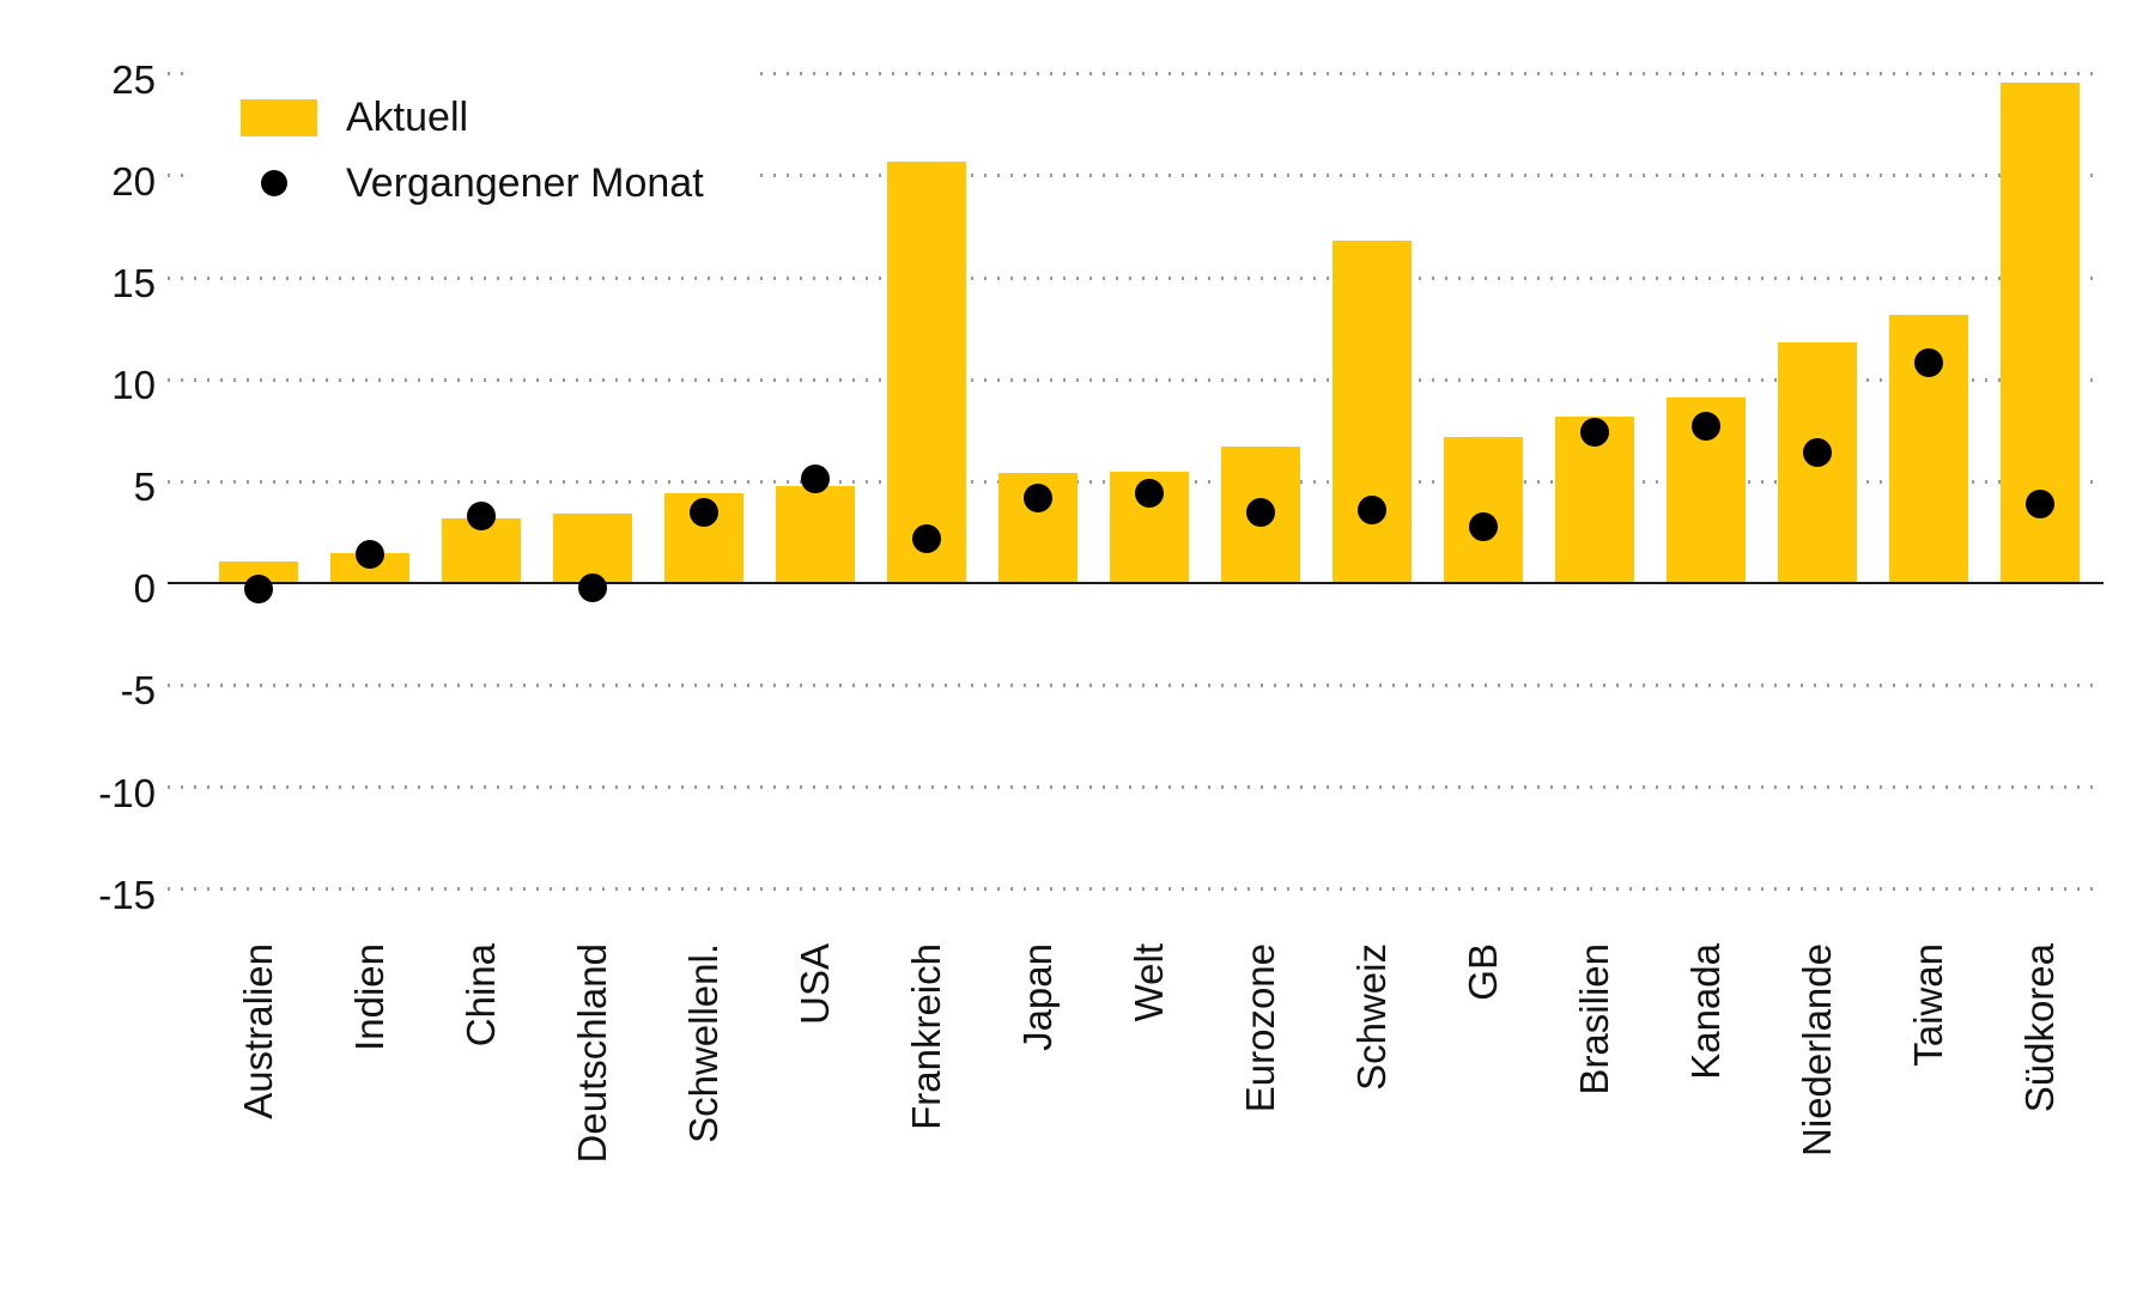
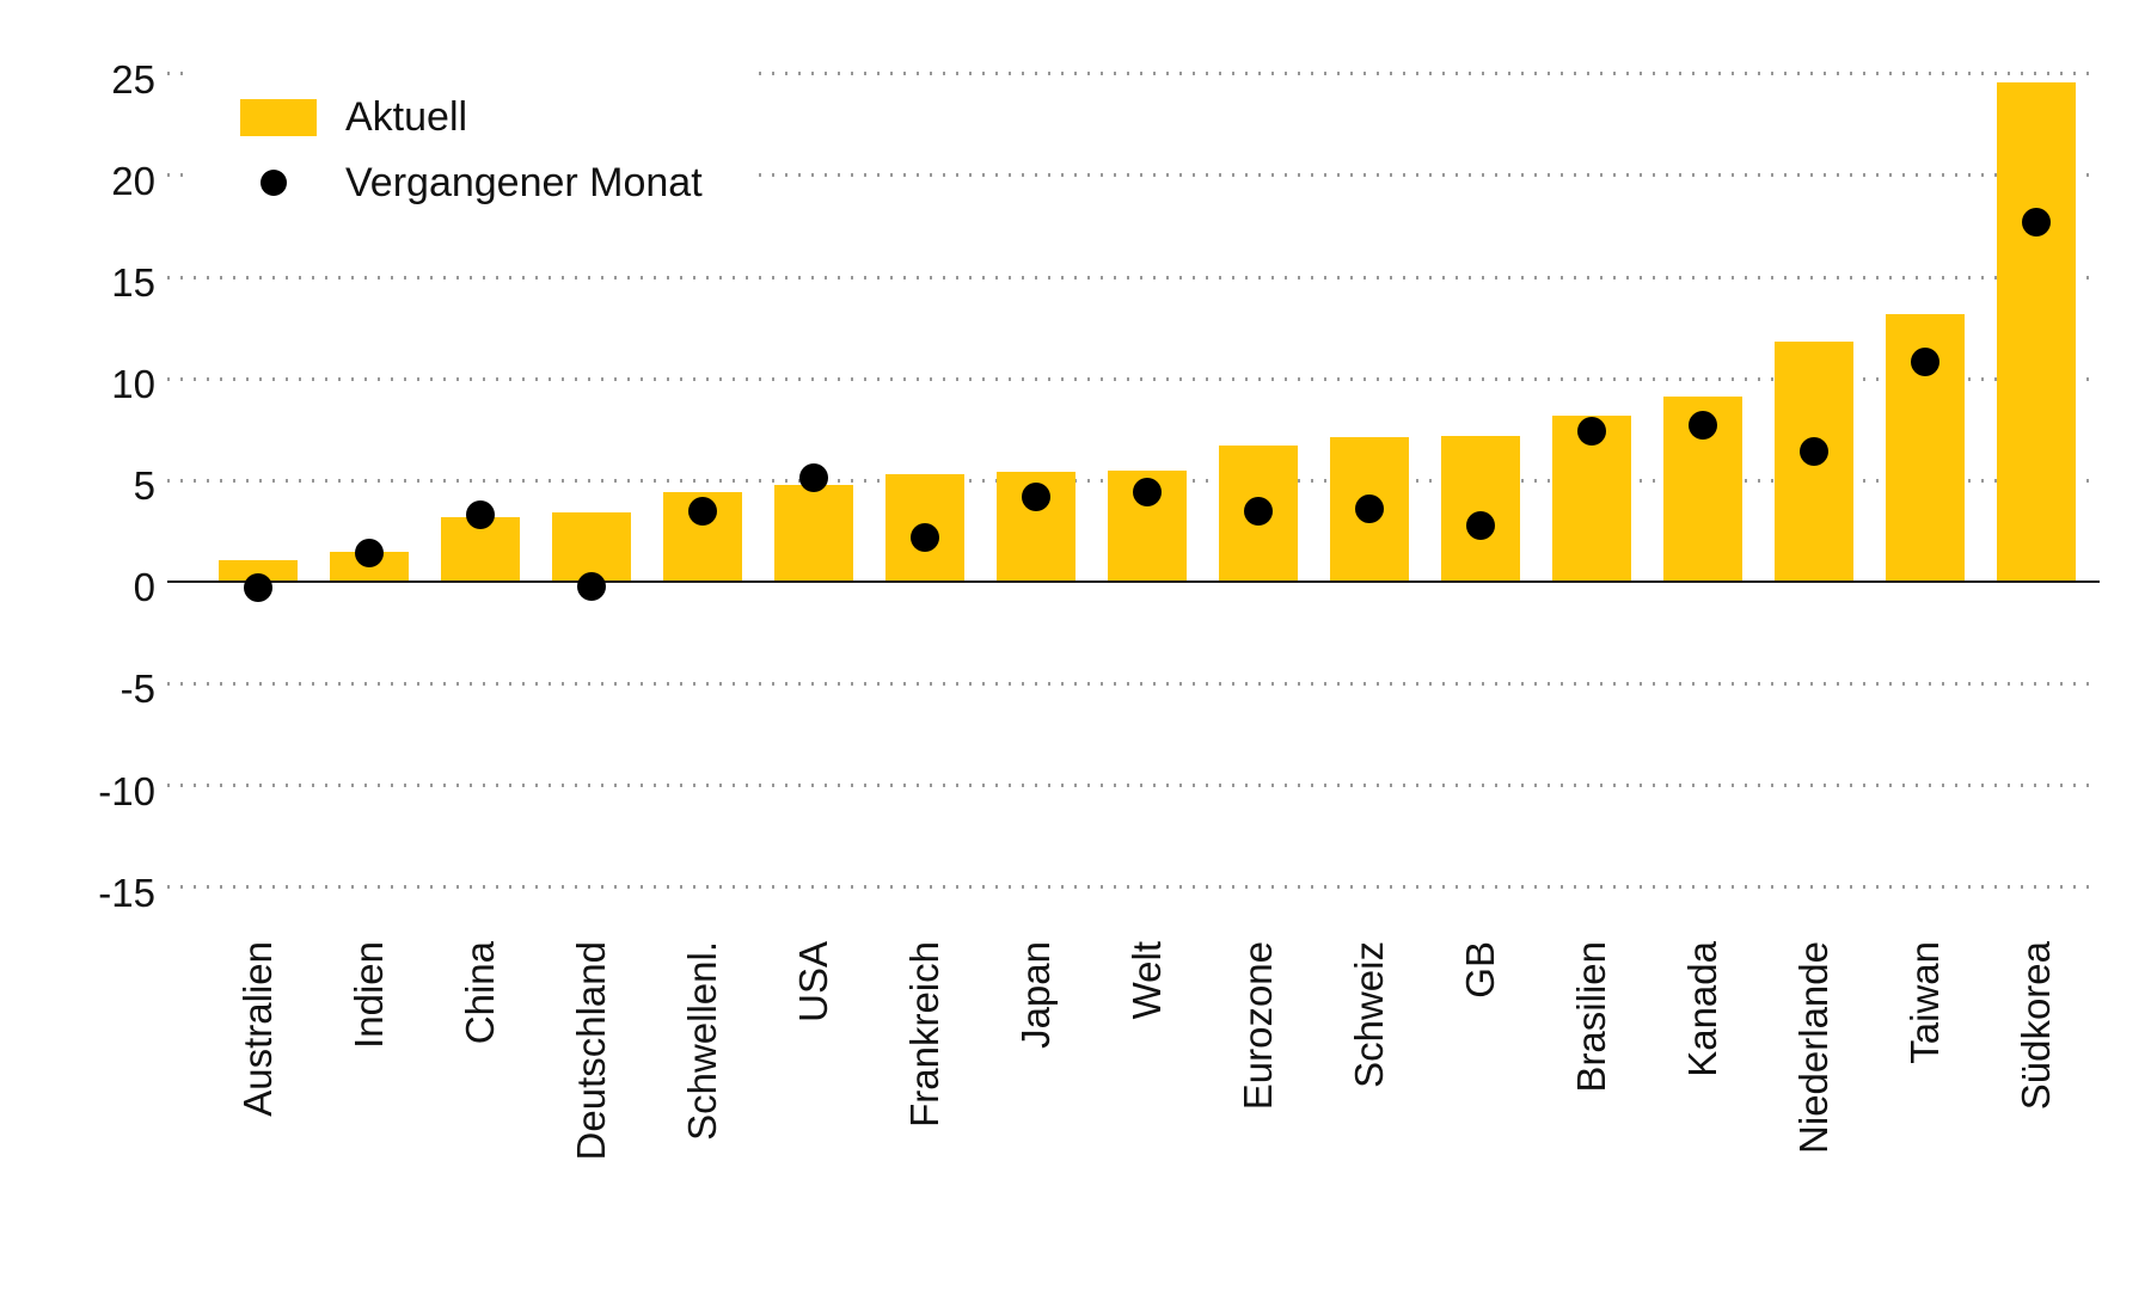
Aktuell/Frankreich: 20.7 -> 5.3
Aktuell/Schweiz: 16.8 -> 7.1
Vergangener Monat/Südkorea: 3.9 -> 17.7
